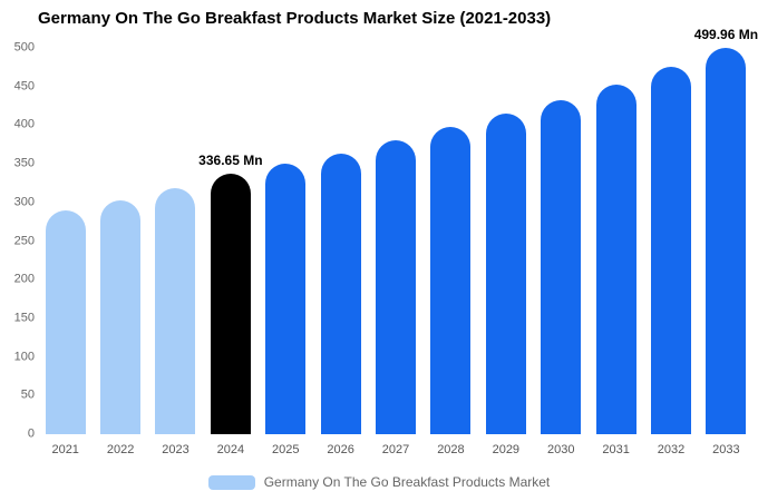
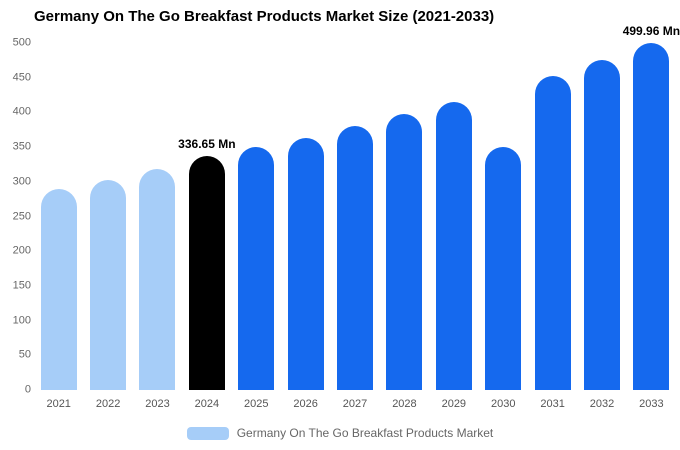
2030: 430 -> 350
